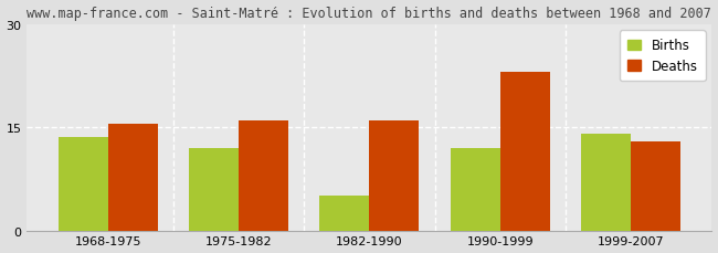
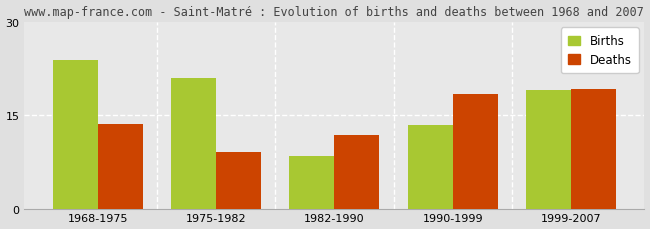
Births/1968-1975: 13.5 -> 23.8
Deaths/1968-1975: 15.5 -> 13.6
Births/1975-1982: 12.0 -> 21.0
Deaths/1975-1982: 16.0 -> 9.0
Births/1982-1990: 5.0 -> 8.4
Deaths/1982-1990: 16.0 -> 11.8
Births/1990-1999: 12.0 -> 13.4
Deaths/1990-1999: 23.0 -> 18.4
Births/1999-2007: 14.0 -> 19.0
Deaths/1999-2007: 13.0 -> 19.2
